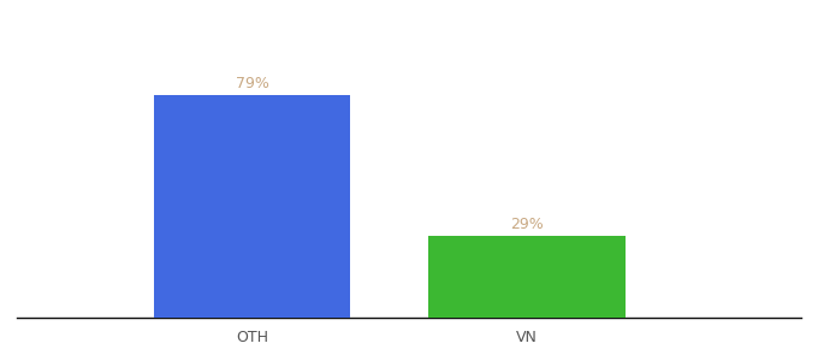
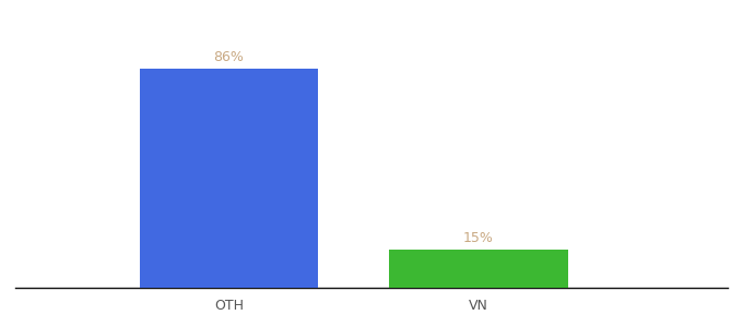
OTH: 79% -> 86%
VN: 29% -> 15%
